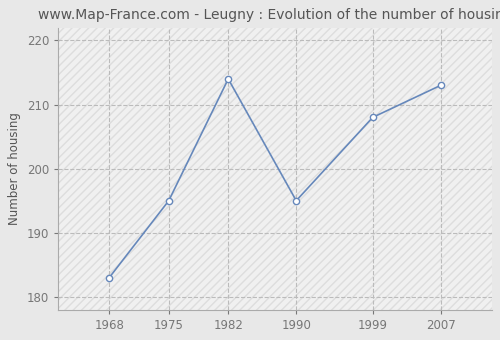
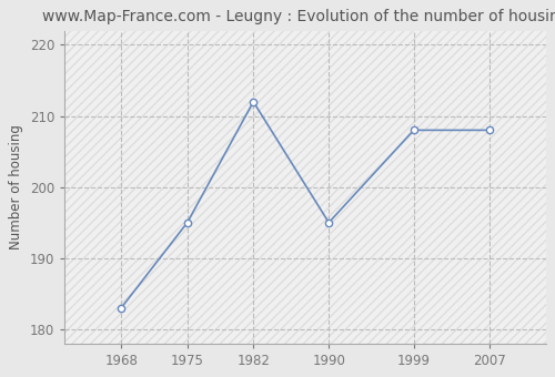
1982: 214 -> 212
2007: 213 -> 208
